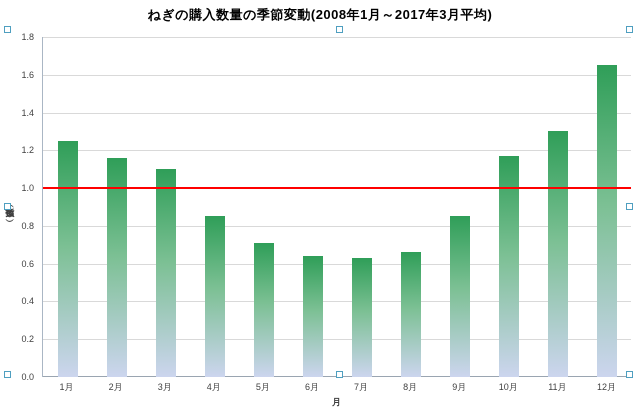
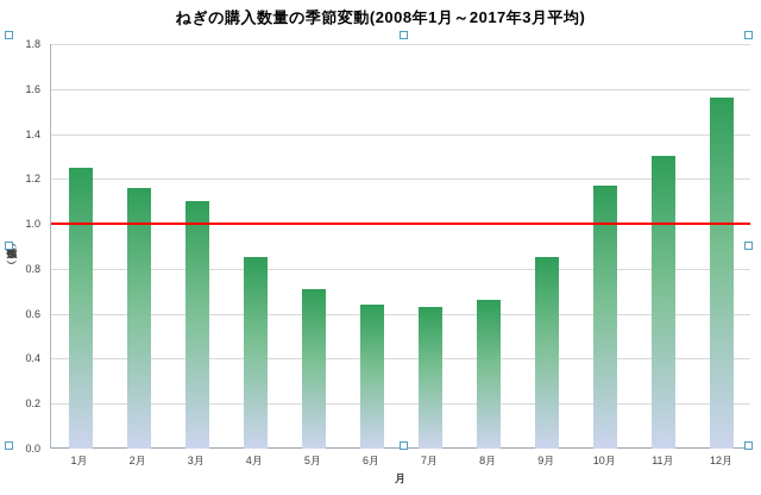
12月: 1.65 -> 1.56
